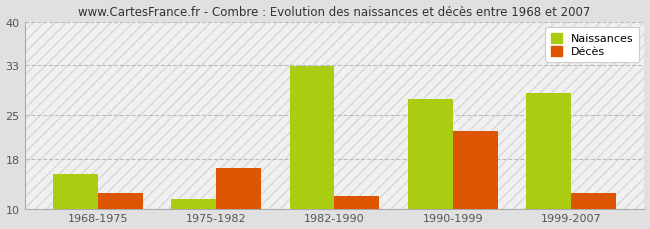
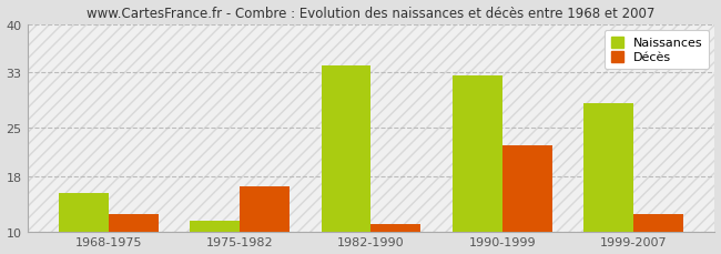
Naissances/1982-1990: 32.8 -> 34.0
Décès/1982-1990: 12.0 -> 11.0
Naissances/1990-1999: 27.6 -> 32.5
